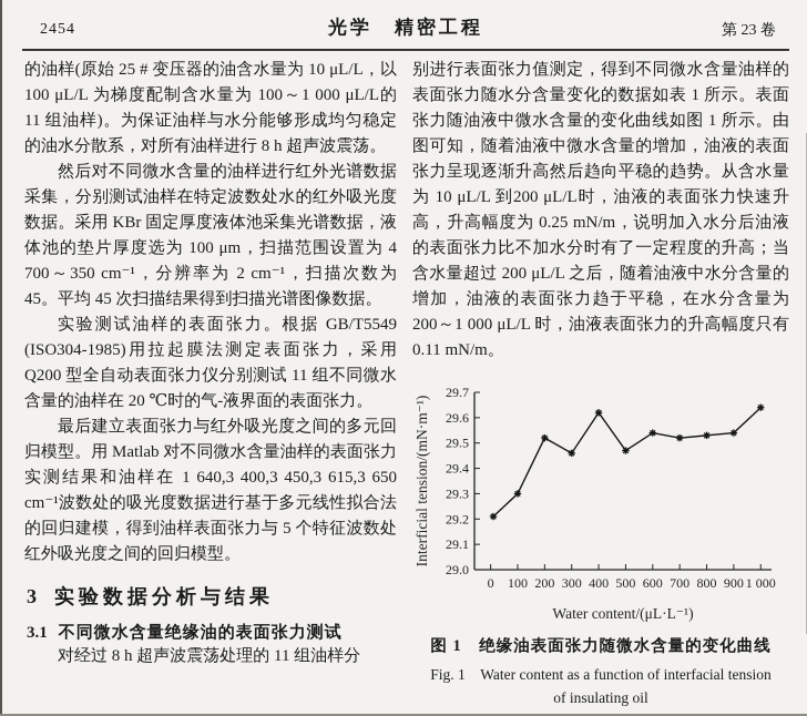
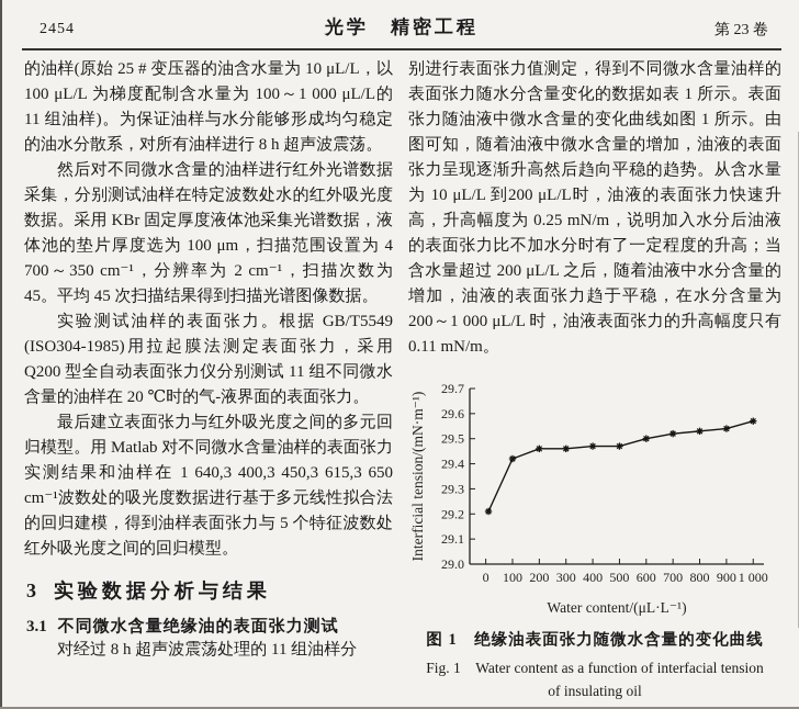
100: 29.30 -> 29.42
200: 29.52 -> 29.46
400: 29.62 -> 29.47
600: 29.54 -> 29.50
1000: 29.64 -> 29.57
